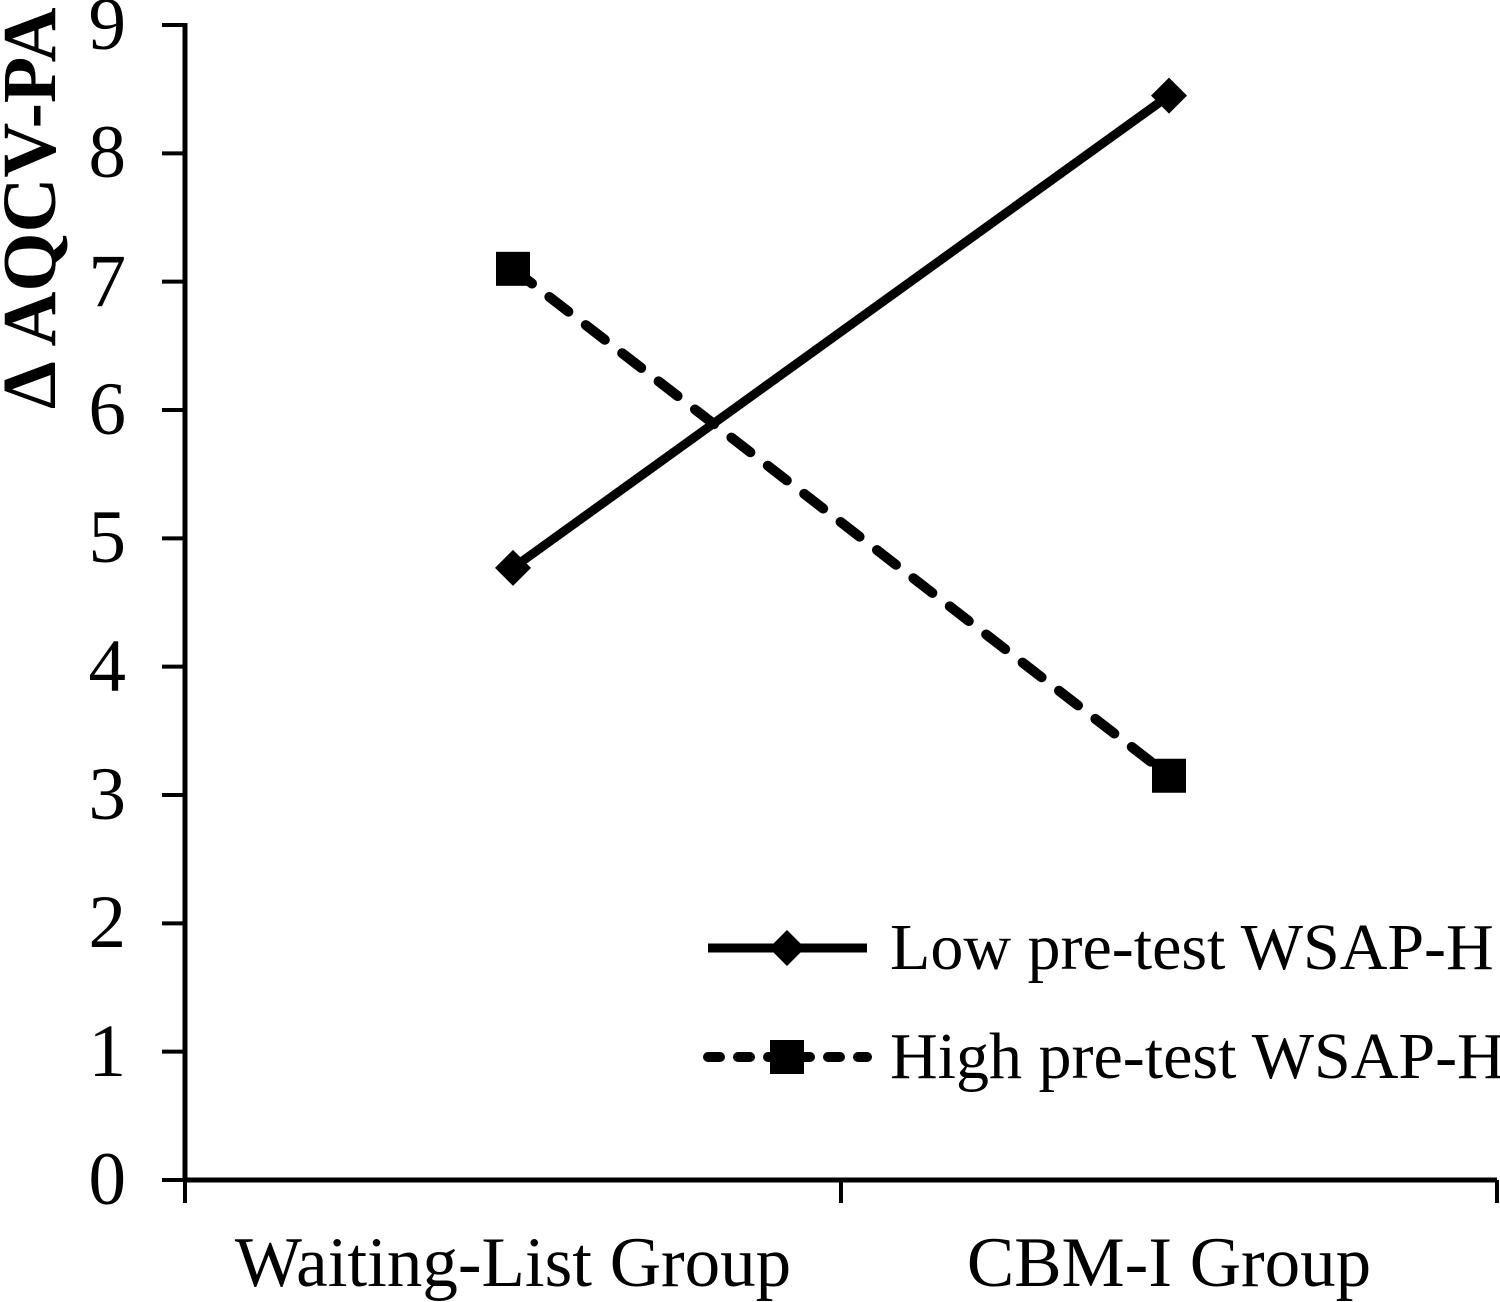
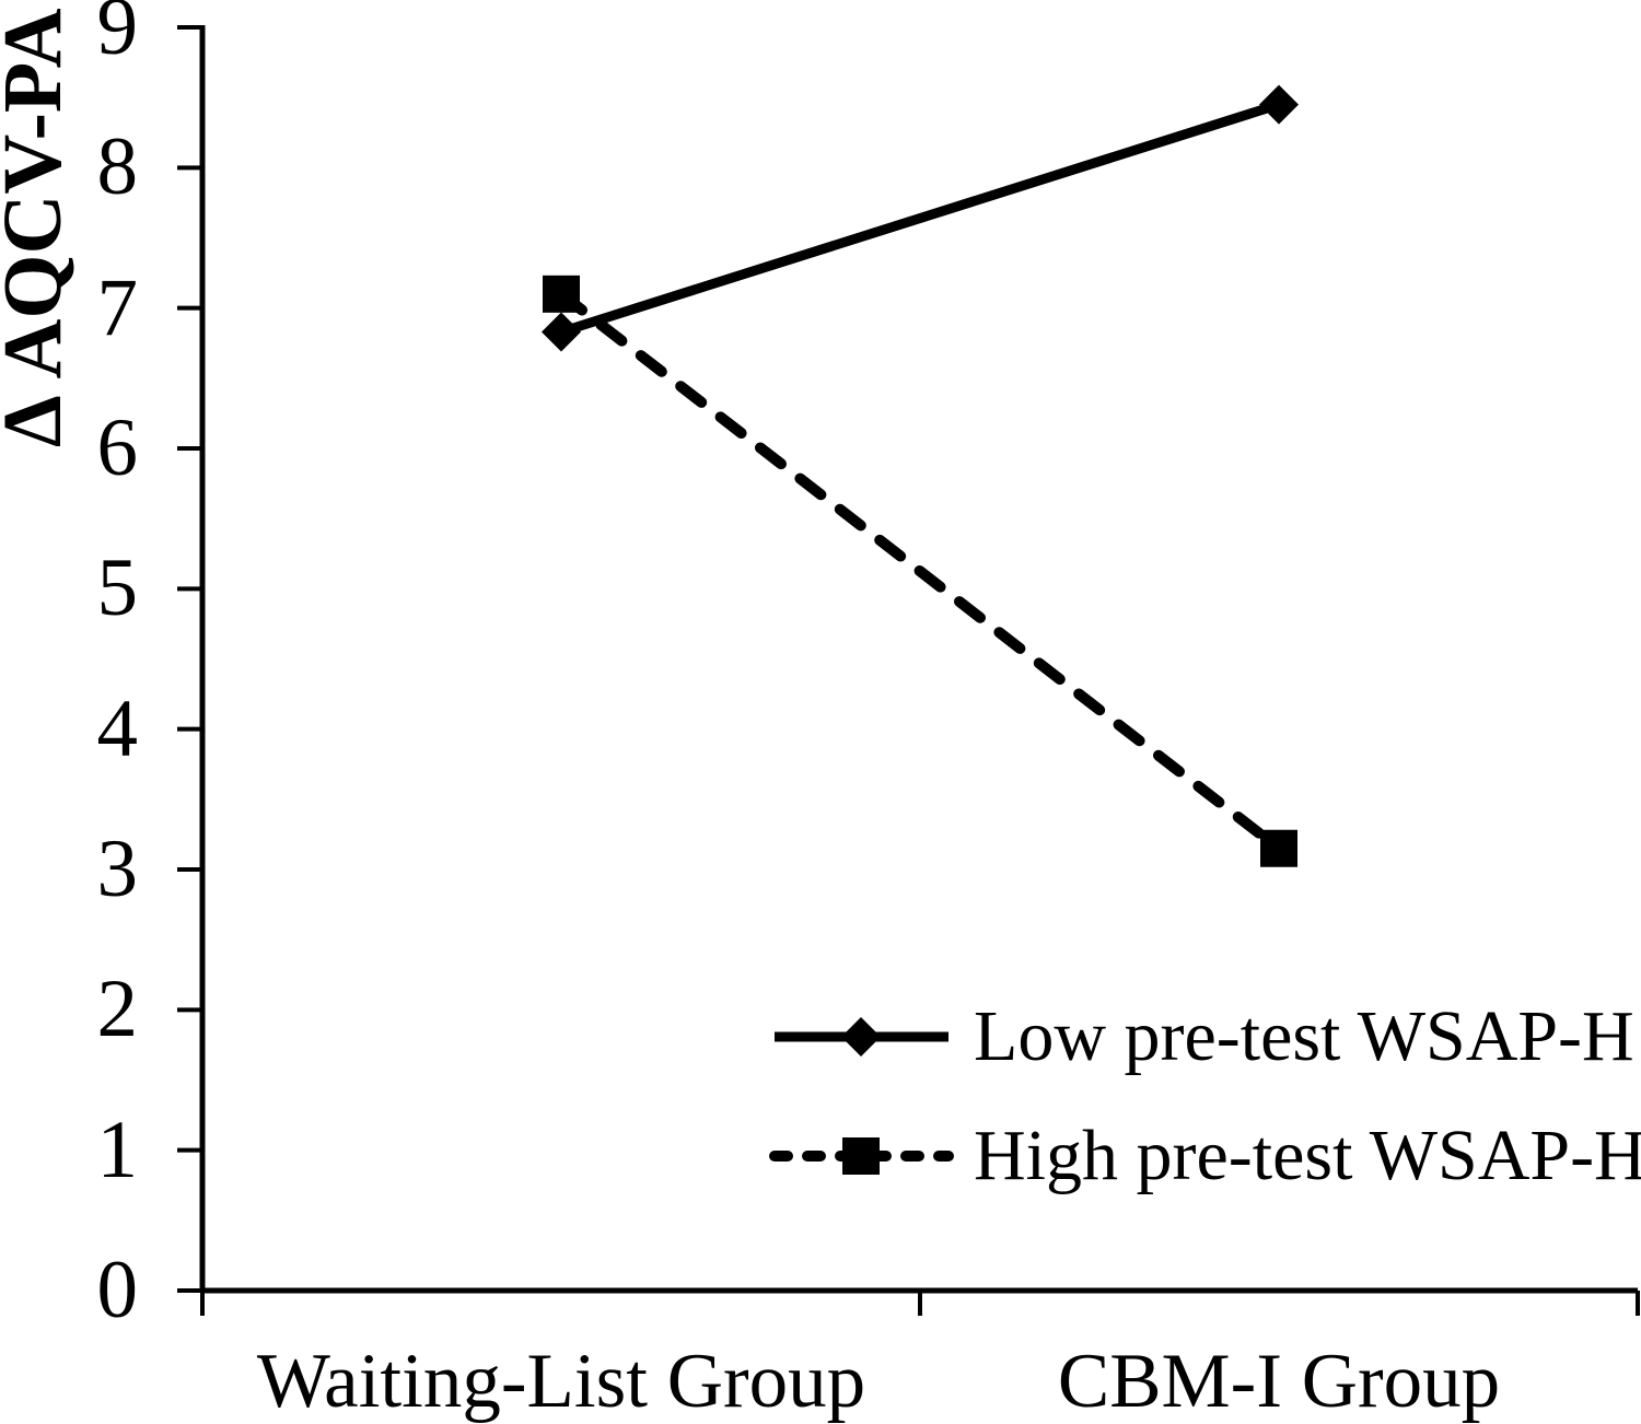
Low pre-test WSAP-H/Waiting-List Group: 4.77 -> 6.83
